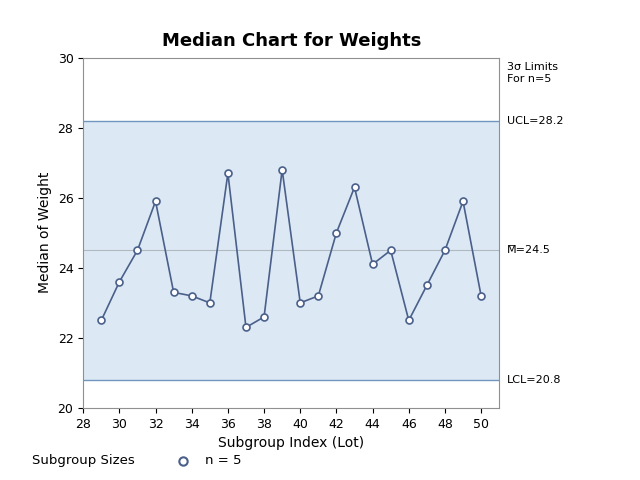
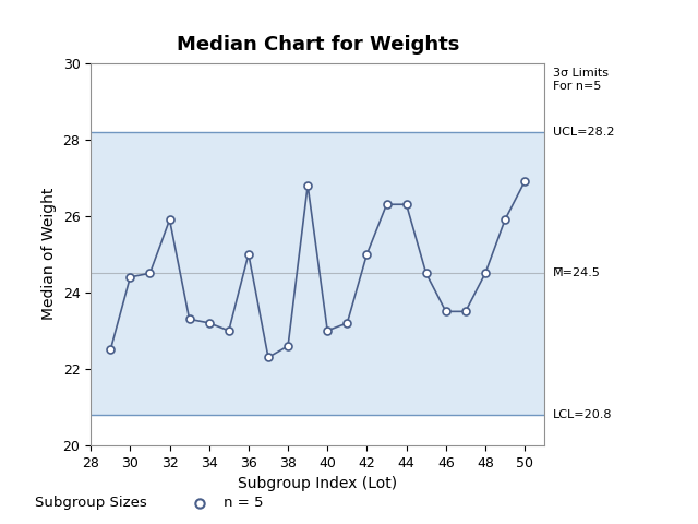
30: 23.6 -> 24.4
36: 26.7 -> 25.0
44: 24.1 -> 26.3
46: 22.5 -> 23.5
50: 23.2 -> 26.9
